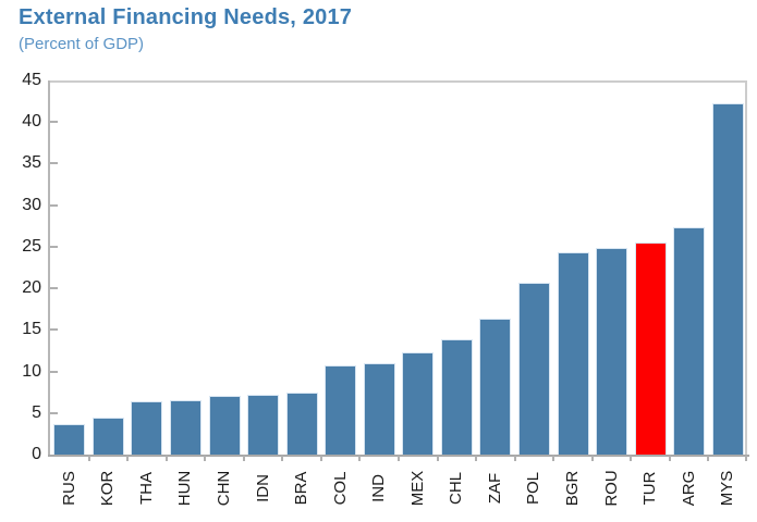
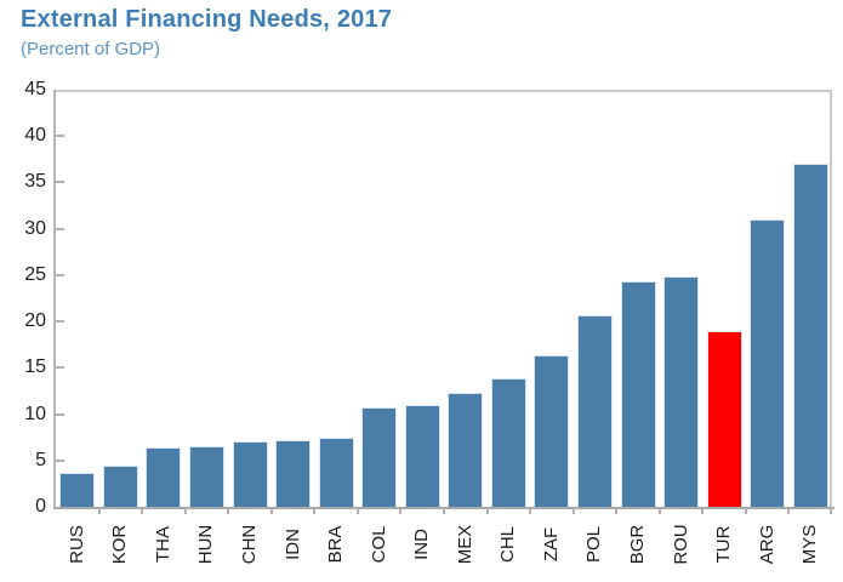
TUR: 26 -> 19
ARG: 27 -> 31
MYS: 42 -> 37
